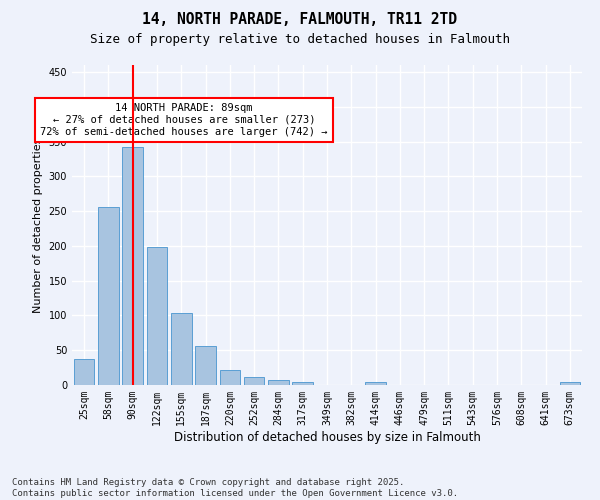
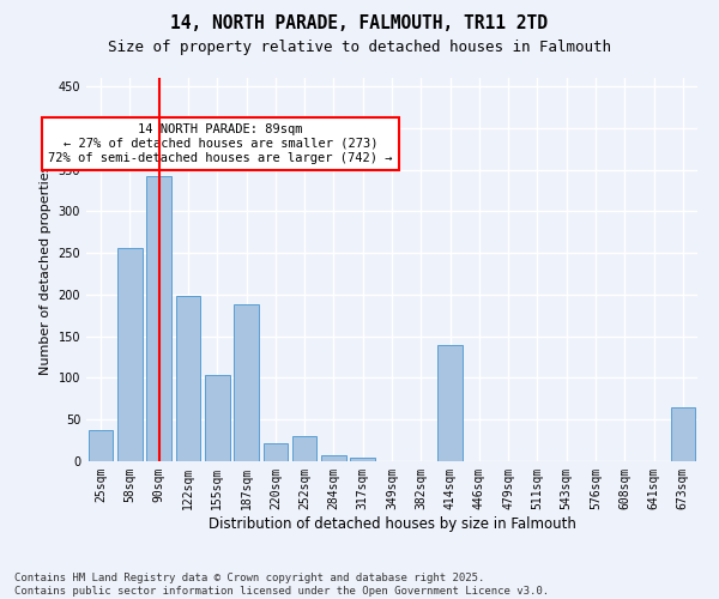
187sqm: 56 -> 188
252sqm: 11 -> 30
414sqm: 4 -> 140
673sqm: 4 -> 64
